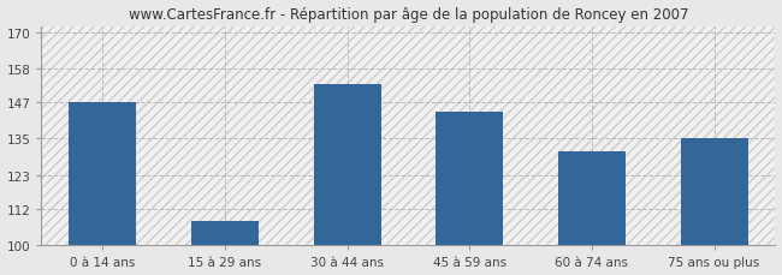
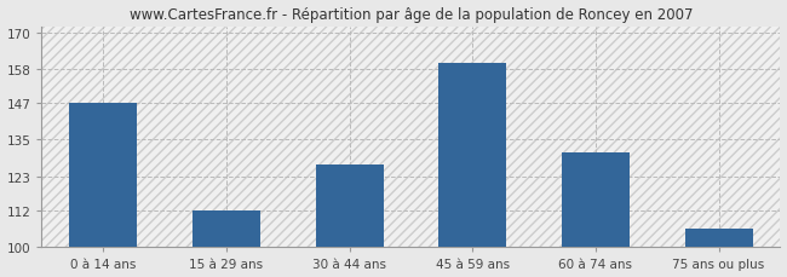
15 à 29 ans: 108 -> 112
30 à 44 ans: 153 -> 127
45 à 59 ans: 144 -> 160
75 ans ou plus: 135 -> 106
